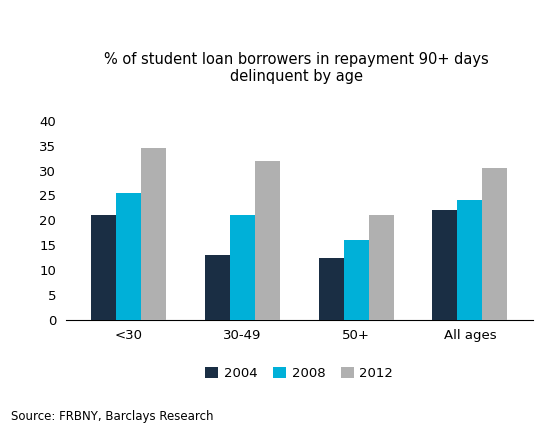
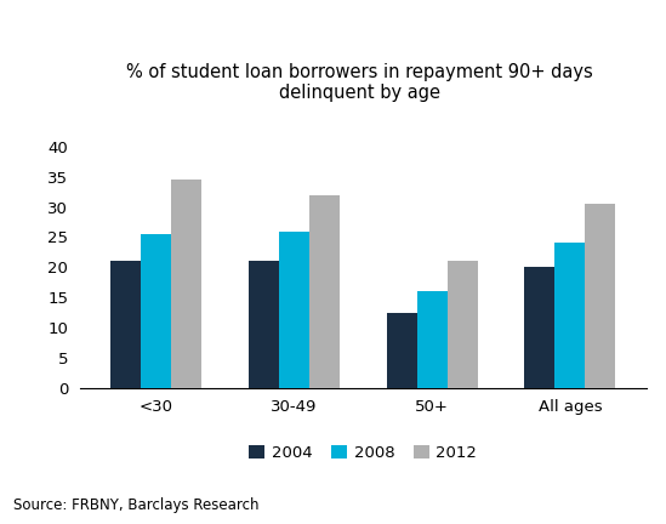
2004/30-49: 13.0 -> 21.0
2008/30-49: 21.0 -> 26.0
2004/All ages: 22.0 -> 20.0
